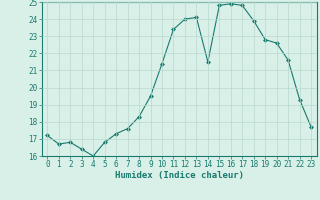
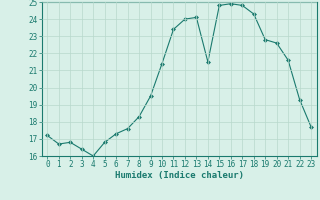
18: 23.9 -> 24.3
